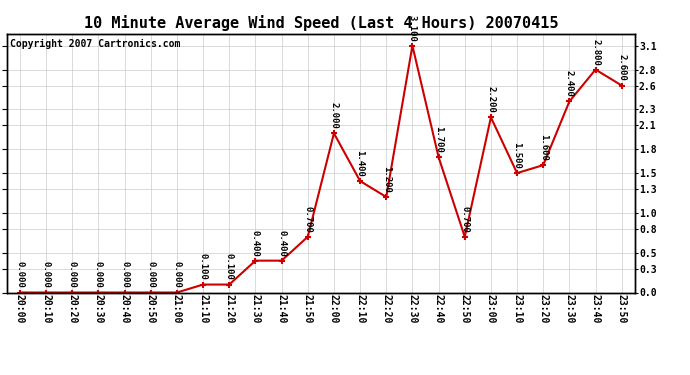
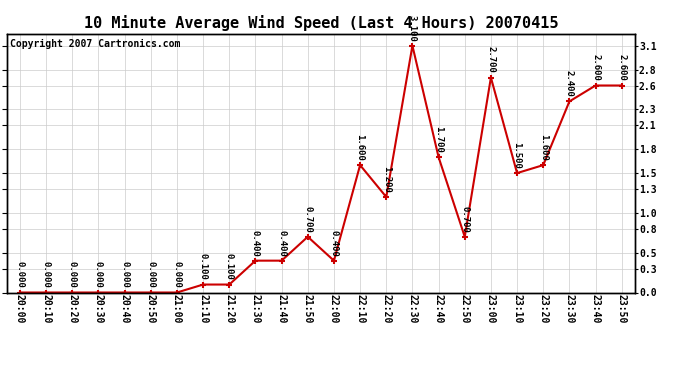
22:00: 2.000 -> 0.400
22:10: 1.400 -> 1.600
23:00: 2.200 -> 2.700
23:40: 2.800 -> 2.600
